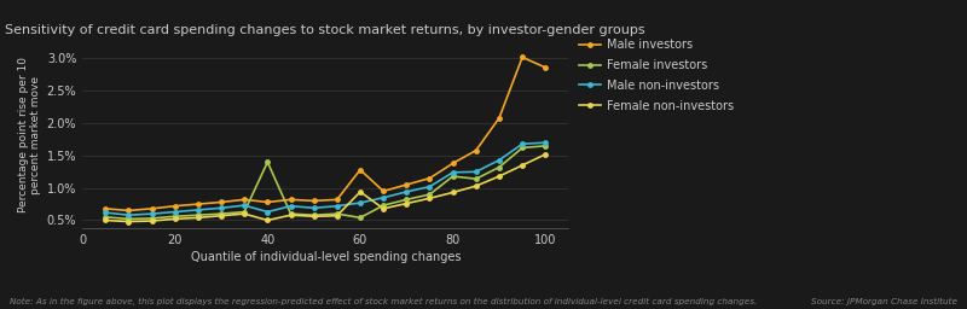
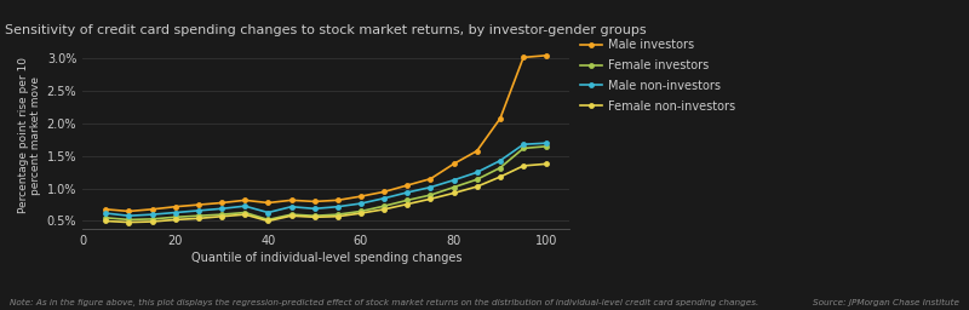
Female investors/40: 1.40% -> 0.52%
Male investors/60: 1.28% -> 0.88%
Female investors/60: 0.54% -> 0.65%
Female non-investors/60: 0.94% -> 0.62%
Female investors/80: 1.18% -> 1.02%
Male non-investors/80: 1.24% -> 1.13%
Male investors/100: 2.86% -> 3.05%
Female non-investors/100: 1.52% -> 1.38%
